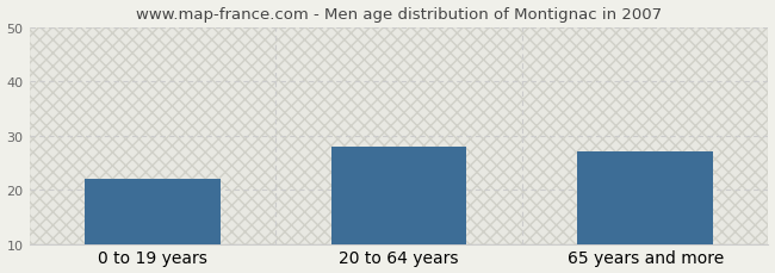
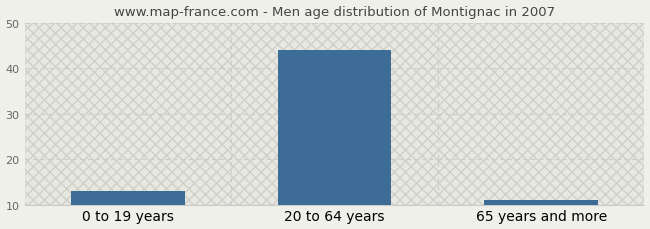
0 to 19 years: 22 -> 13
20 to 64 years: 28 -> 44
65 years and more: 27 -> 11
